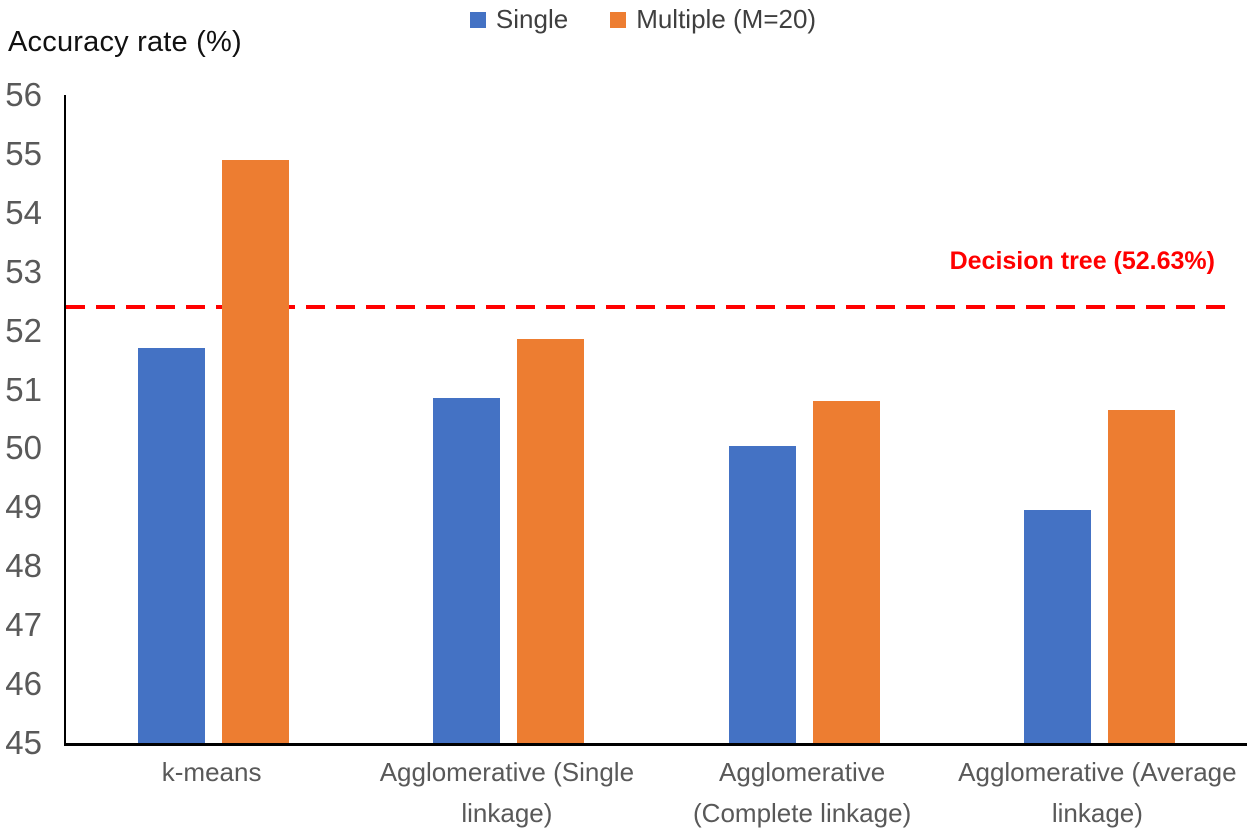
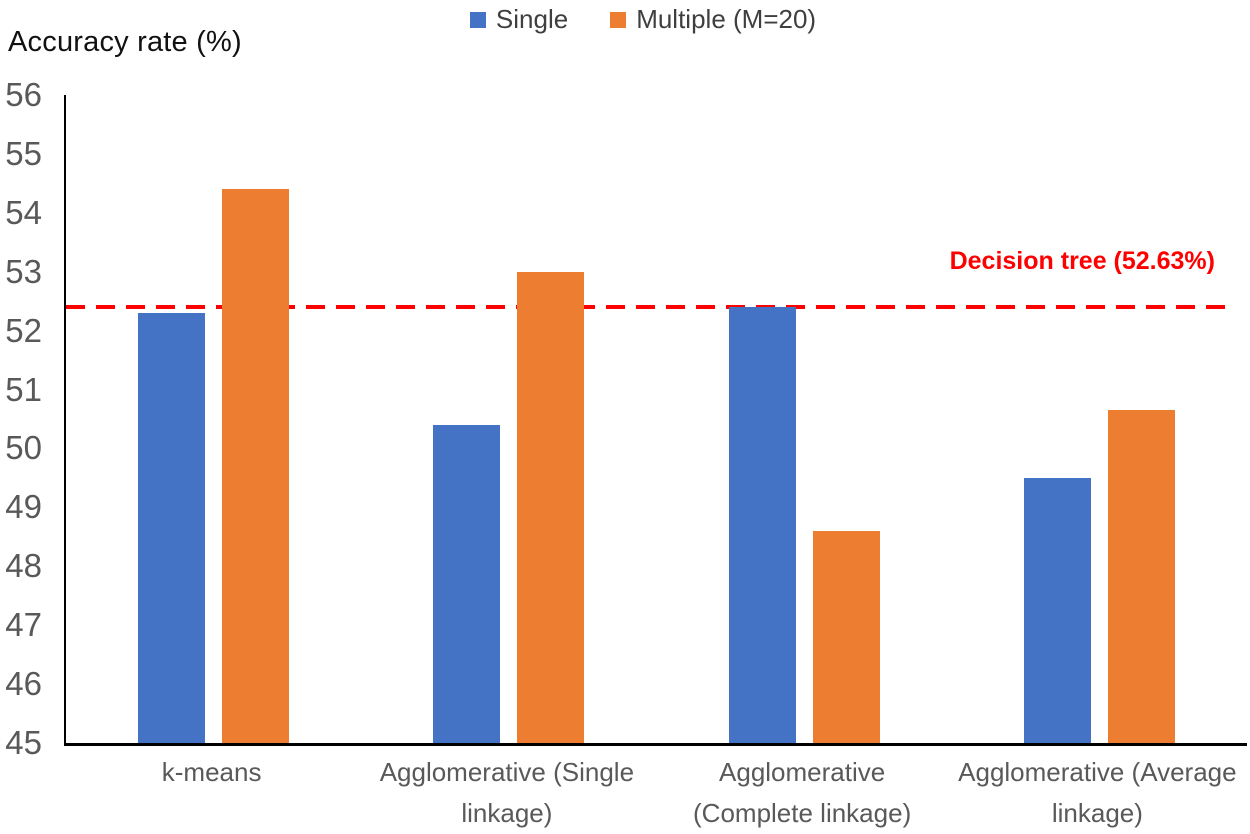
Single/k-means: 51.7 -> 52.3
Multiple (M=20)/k-means: 54.9 -> 54.4
Single/Agglomerative (Single linkage): 50.9 -> 50.4
Multiple (M=20)/Agglomerative (Single linkage): 51.9 -> 53.0
Single/Agglomerative (Complete linkage): 50.0 -> 52.4
Multiple (M=20)/Agglomerative (Complete linkage): 50.8 -> 48.6
Single/Agglomerative (Average linkage): 49.0 -> 49.5
